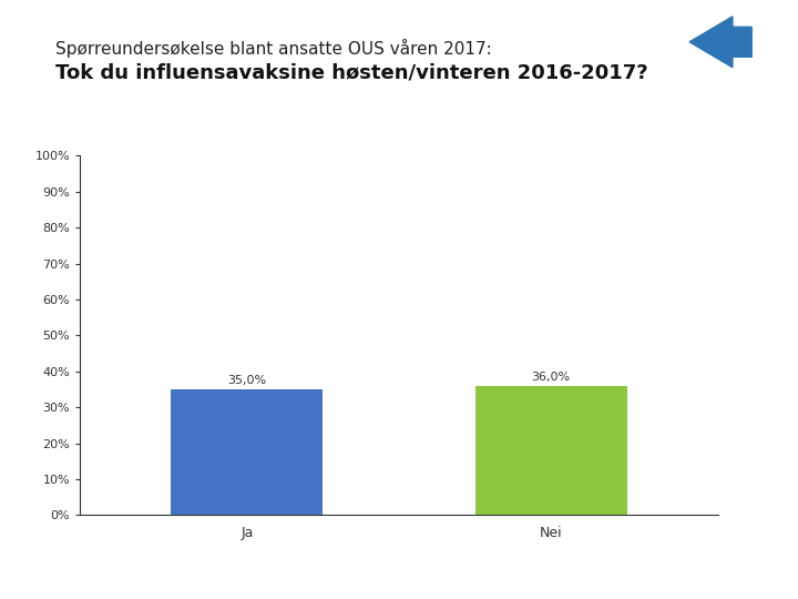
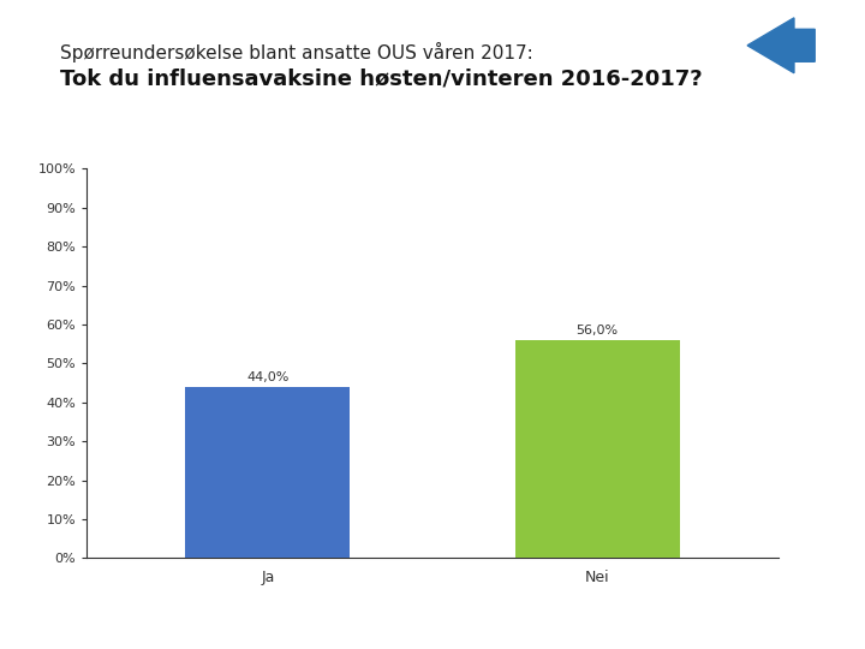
Ja: 35,0% -> 44,0%
Nei: 36,0% -> 56,0%
